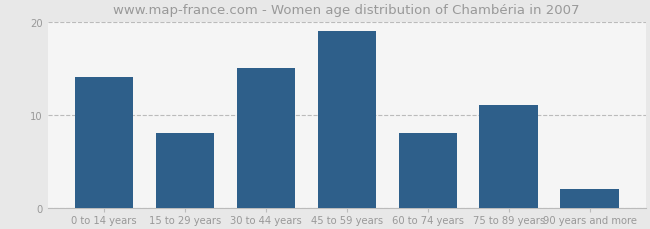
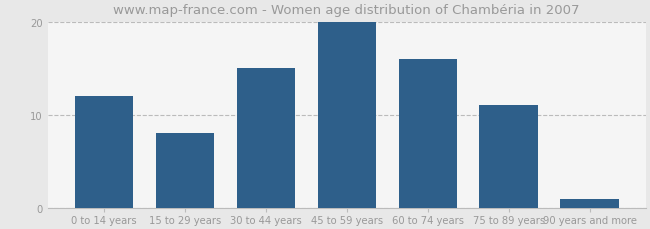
0 to 14 years: 14 -> 12
45 to 59 years: 19 -> 20
60 to 74 years: 8 -> 16
90 years and more: 2 -> 1
